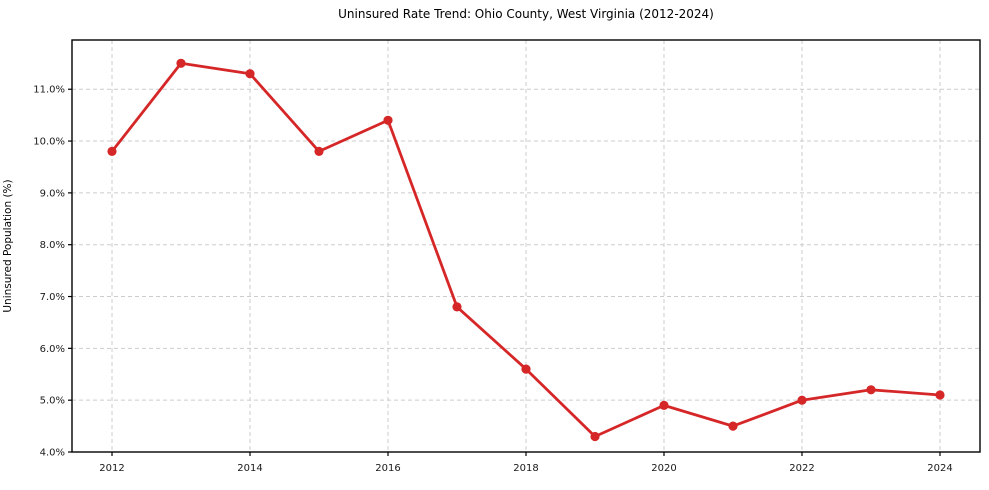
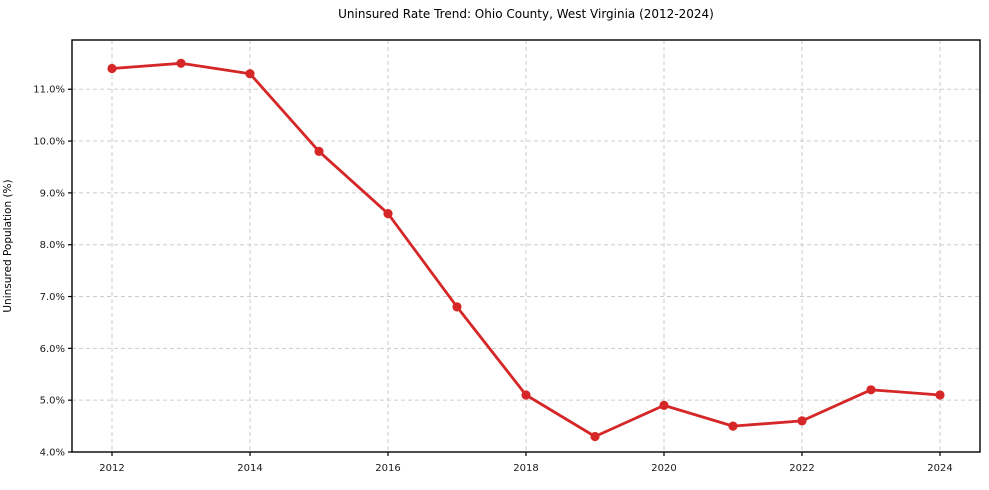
2012: 9.8% -> 11.4%
2016: 10.4% -> 8.6%
2018: 5.6% -> 5.1%
2022: 5.0% -> 4.6%
